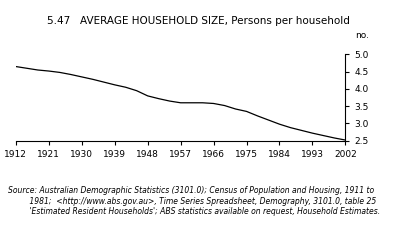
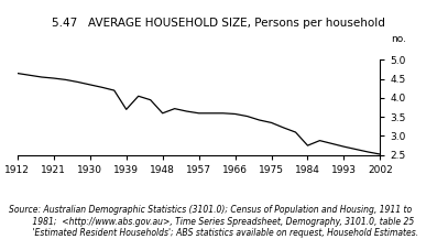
1939: 4.12 -> 3.70
1948: 3.80 -> 3.60
1984: 2.98 -> 2.75
